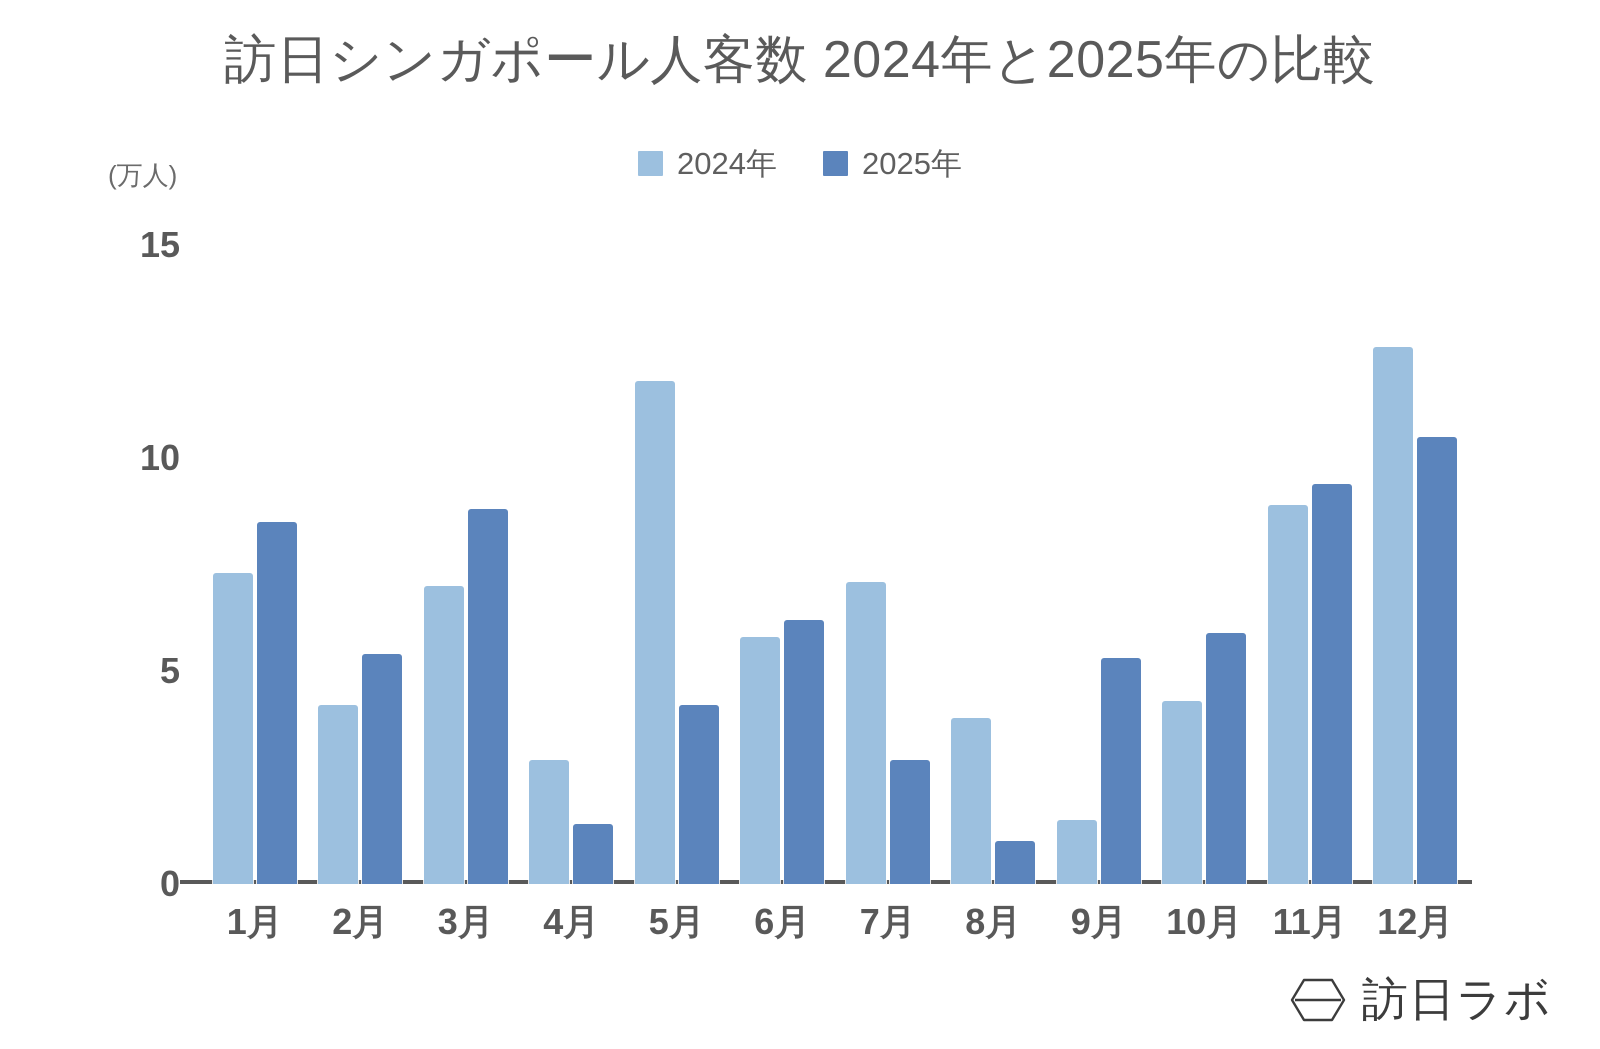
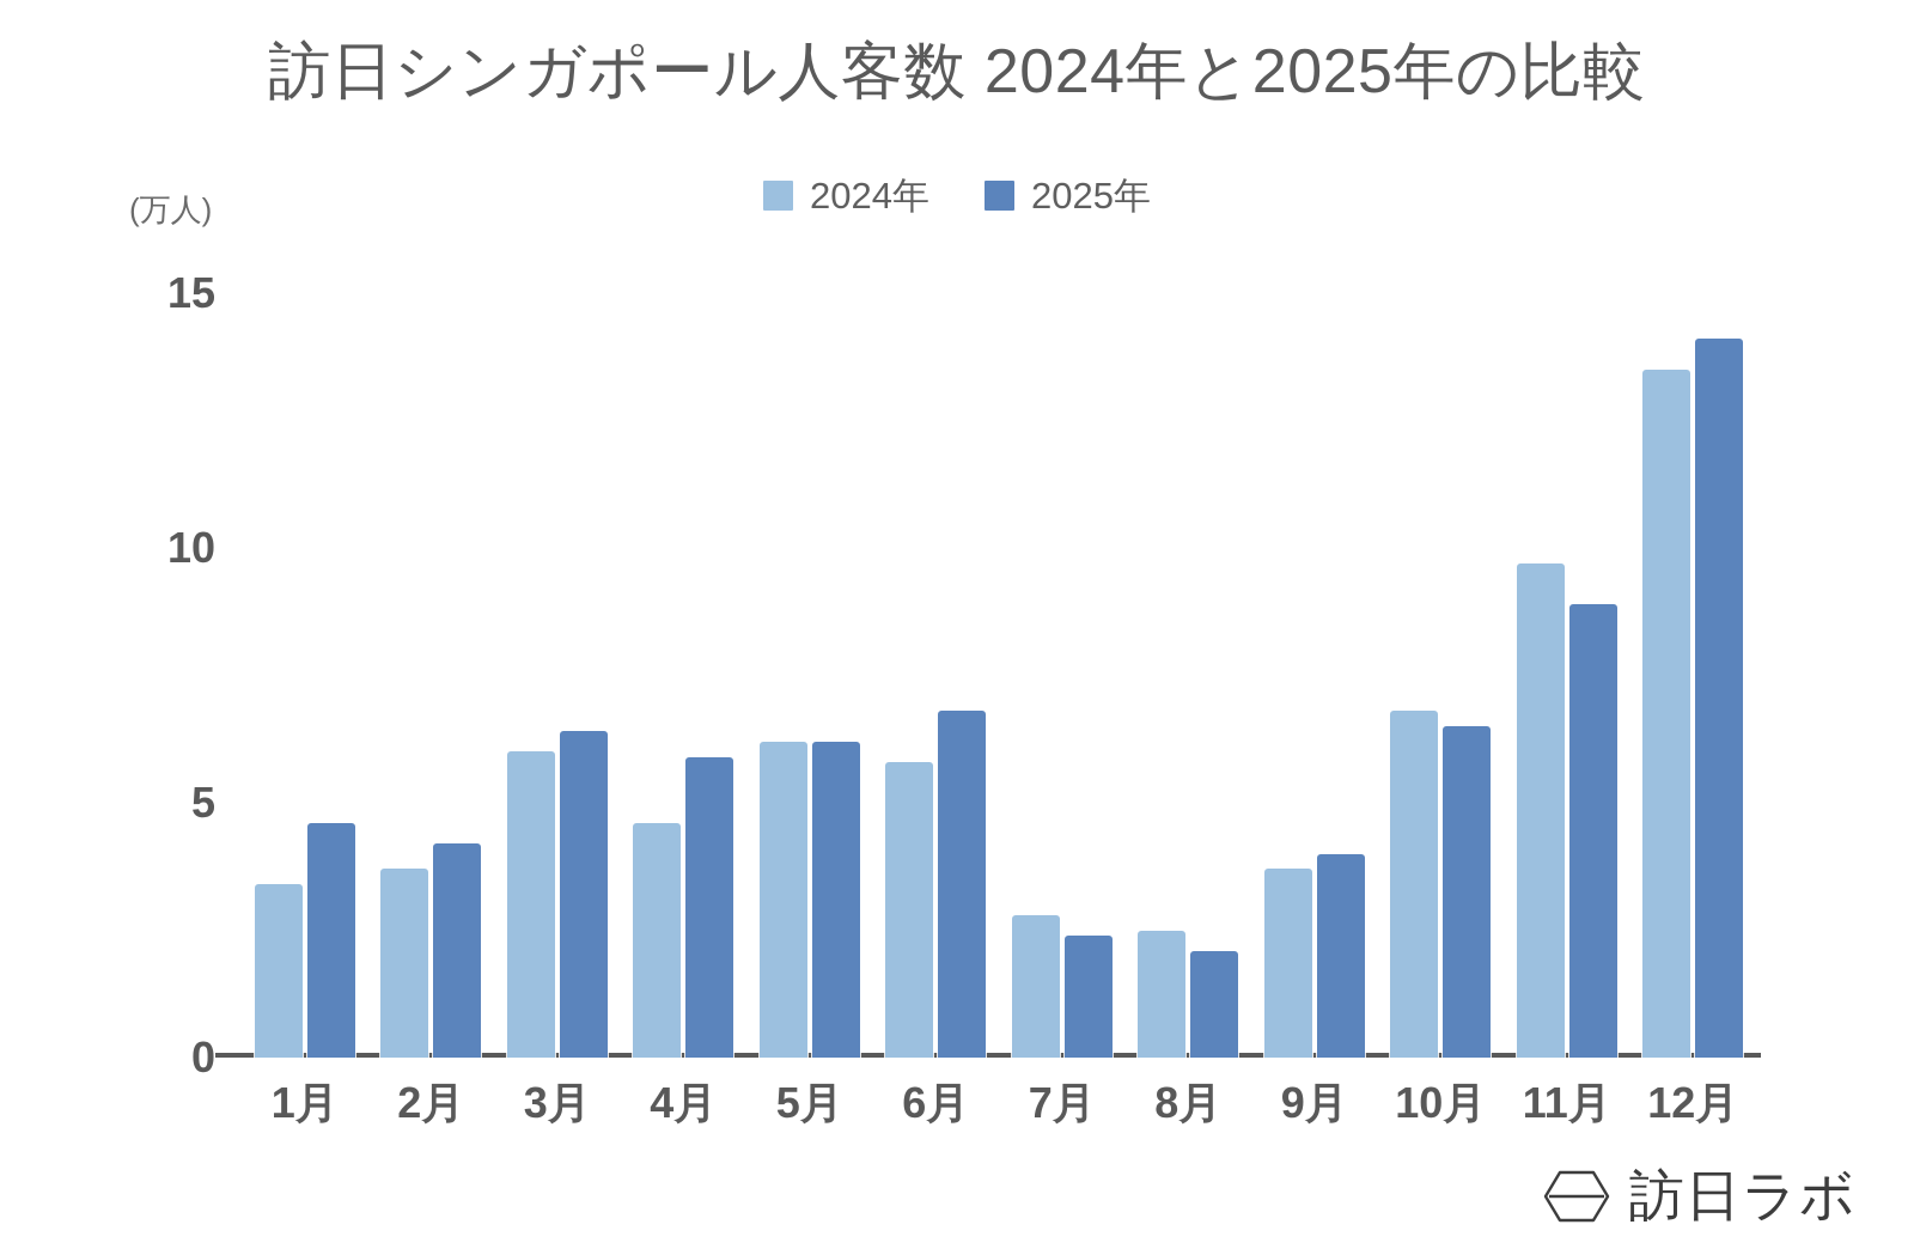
2024年/1月: 7.3 -> 3.4
2025年/1月: 8.5 -> 4.6
2024年/2月: 4.2 -> 3.7
2025年/2月: 5.4 -> 4.2
2024年/3月: 7.0 -> 6.0
2025年/3月: 8.8 -> 6.4
2024年/4月: 2.9 -> 4.6
2025年/4月: 1.4 -> 5.9
2024年/5月: 11.8 -> 6.2
2025年/5月: 4.2 -> 6.2
2025年/6月: 6.2 -> 6.8
2024年/7月: 7.1 -> 2.8
2025年/7月: 2.9 -> 2.4
2024年/8月: 3.9 -> 2.5
2025年/8月: 1.0 -> 2.1
2024年/9月: 1.5 -> 3.7
2025年/9月: 5.3 -> 4.0
2024年/10月: 4.3 -> 6.8
2025年/10月: 5.9 -> 6.5
2024年/11月: 8.9 -> 9.7
2025年/11月: 9.4 -> 8.9
2024年/12月: 12.6 -> 13.5
2025年/12月: 10.5 -> 14.1
